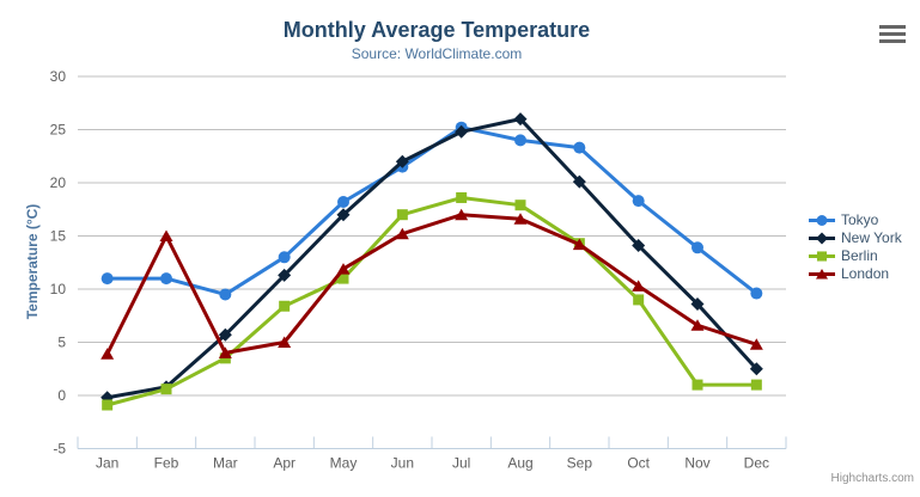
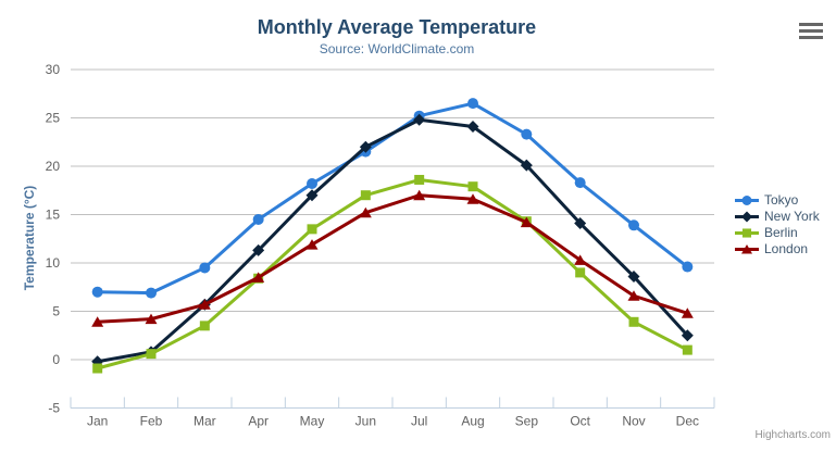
Tokyo/Jan: 11 -> 7
Tokyo/Feb: 11 -> 7
London/Feb: 15 -> 4
London/Mar: 4 -> 6
Tokyo/Apr: 13 -> 14
London/Apr: 5 -> 8
Berlin/May: 11 -> 14
Tokyo/Aug: 24 -> 26
New York/Aug: 26 -> 24
Berlin/Nov: 1 -> 4
